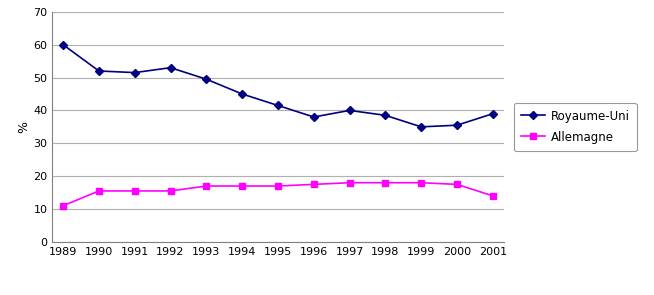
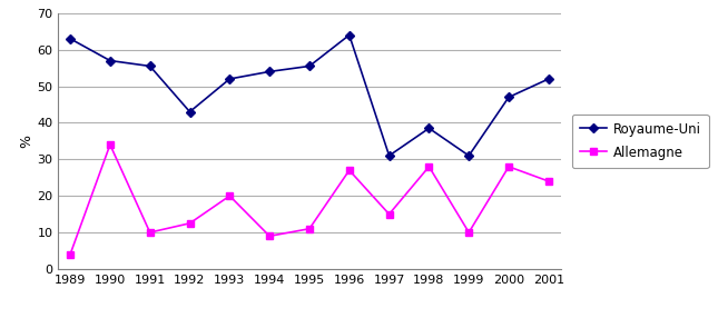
Royaume-Uni/1989: 60.0 -> 63.0
Allemagne/1989: 11.0 -> 4.0
Royaume-Uni/1990: 52.0 -> 57.0
Allemagne/1990: 15.5 -> 34.0
Royaume-Uni/1991: 51.5 -> 55.5
Allemagne/1991: 15.5 -> 10.0
Royaume-Uni/1992: 53.0 -> 43.0
Allemagne/1992: 15.5 -> 12.5
Royaume-Uni/1993: 49.5 -> 52.0
Allemagne/1993: 17.0 -> 20.0
Royaume-Uni/1994: 45.0 -> 54.0
Allemagne/1994: 17.0 -> 9.0
Royaume-Uni/1995: 41.5 -> 55.5
Allemagne/1995: 17.0 -> 11.0
Royaume-Uni/1996: 38.0 -> 64.0
Allemagne/1996: 17.5 -> 27.0
Royaume-Uni/1997: 40.0 -> 31.0
Allemagne/1997: 18.0 -> 15.0
Allemagne/1998: 18.0 -> 28.0
Royaume-Uni/1999: 35.0 -> 31.0
Allemagne/1999: 18.0 -> 10.0
Royaume-Uni/2000: 35.5 -> 47.0
Allemagne/2000: 17.5 -> 28.0
Royaume-Uni/2001: 39.0 -> 52.0
Allemagne/2001: 14.0 -> 24.0
